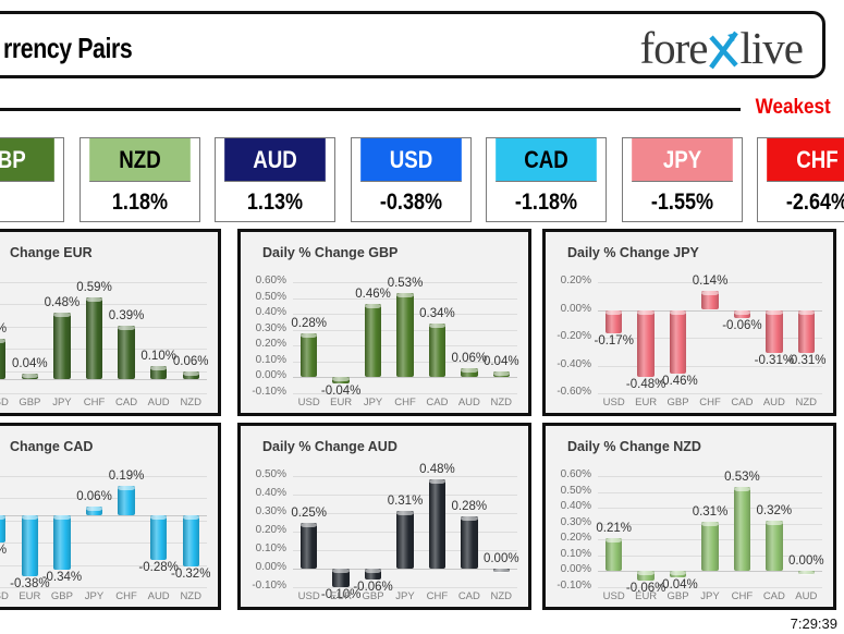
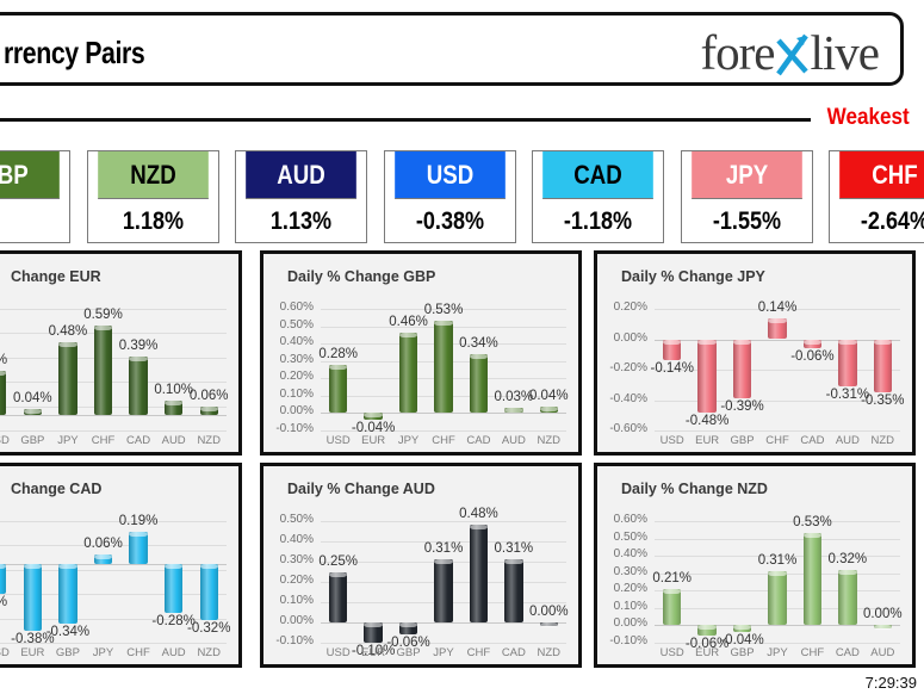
Daily % Change GBP/AUD: 0.06% -> 0.03%
Daily % Change JPY/USD: -0.17% -> -0.14%
Daily % Change JPY/GBP: -0.46% -> -0.39%
Daily % Change JPY/NZD: -0.31% -> -0.35%
Daily % Change AUD/CAD: 0.28% -> 0.31%
